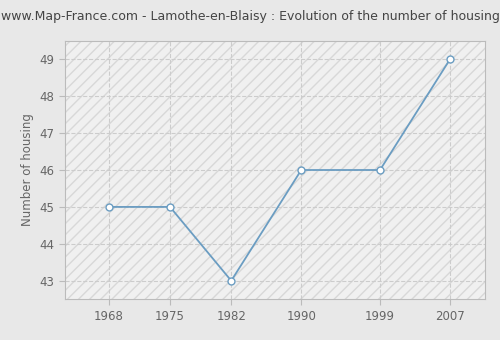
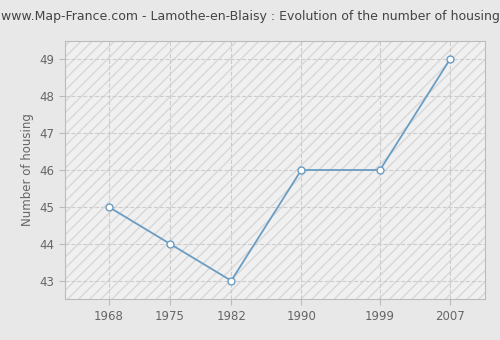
1975: 45 -> 44
